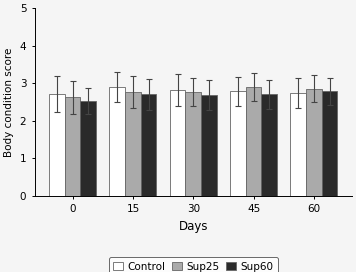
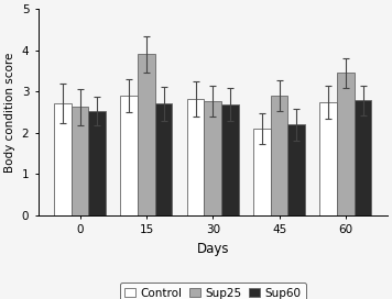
Sup25/15: 2.77 -> 3.90
Control/45: 2.78 -> 2.10
Sup60/45: 2.70 -> 2.20
Sup25/60: 2.85 -> 3.45
